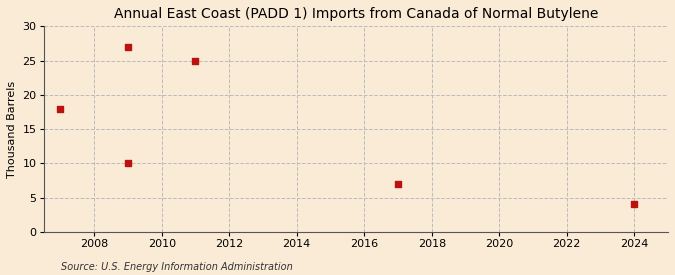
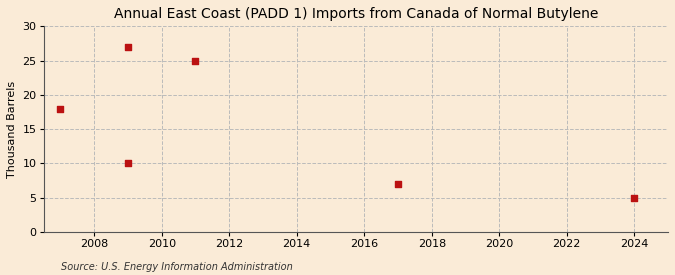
2024: 4 -> 5
